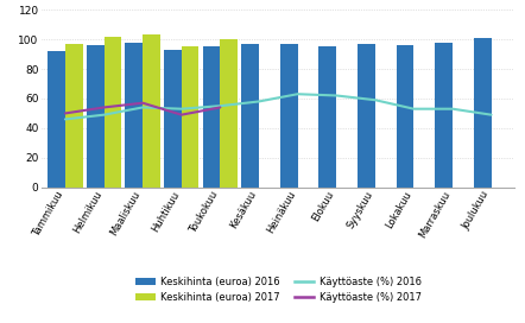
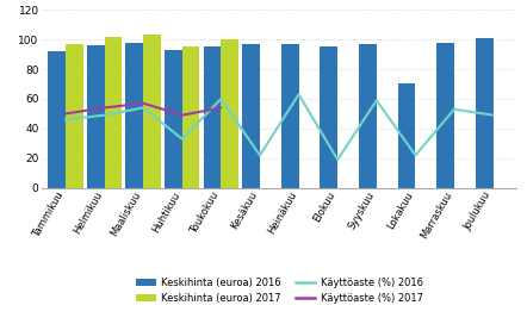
Käyttöaste (%) 2016/Huhtikuu: 53 -> 33
Käyttöaste (%) 2016/Toukokuu: 55 -> 60
Käyttöaste (%) 2016/Kesäkuu: 58 -> 22
Käyttöaste (%) 2016/Elokuu: 62 -> 19
Keskihinta (euroa) 2016/Lokakuu: 96 -> 70
Käyttöaste (%) 2016/Lokakuu: 53 -> 22
